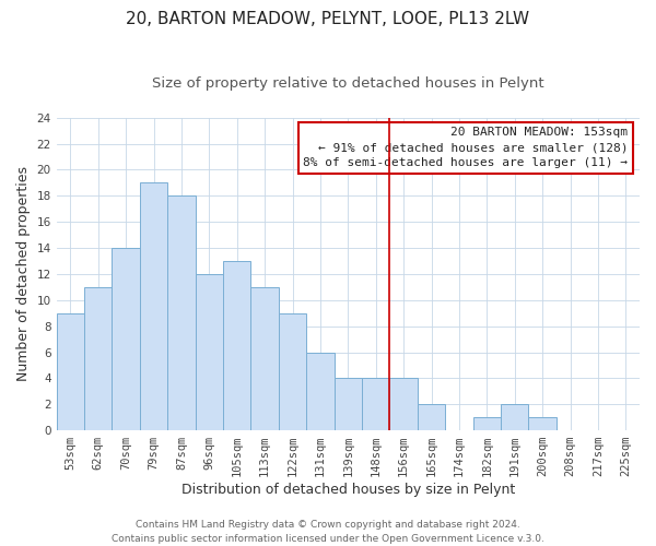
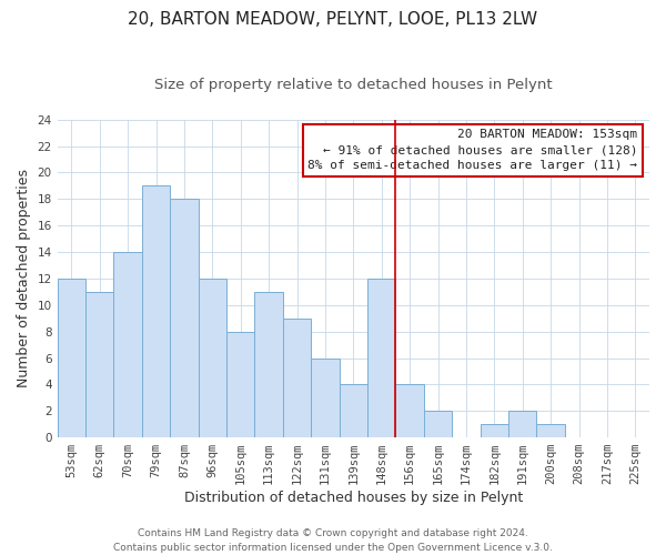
53sqm: 9 -> 12
105sqm: 13 -> 8
148sqm: 4 -> 12
